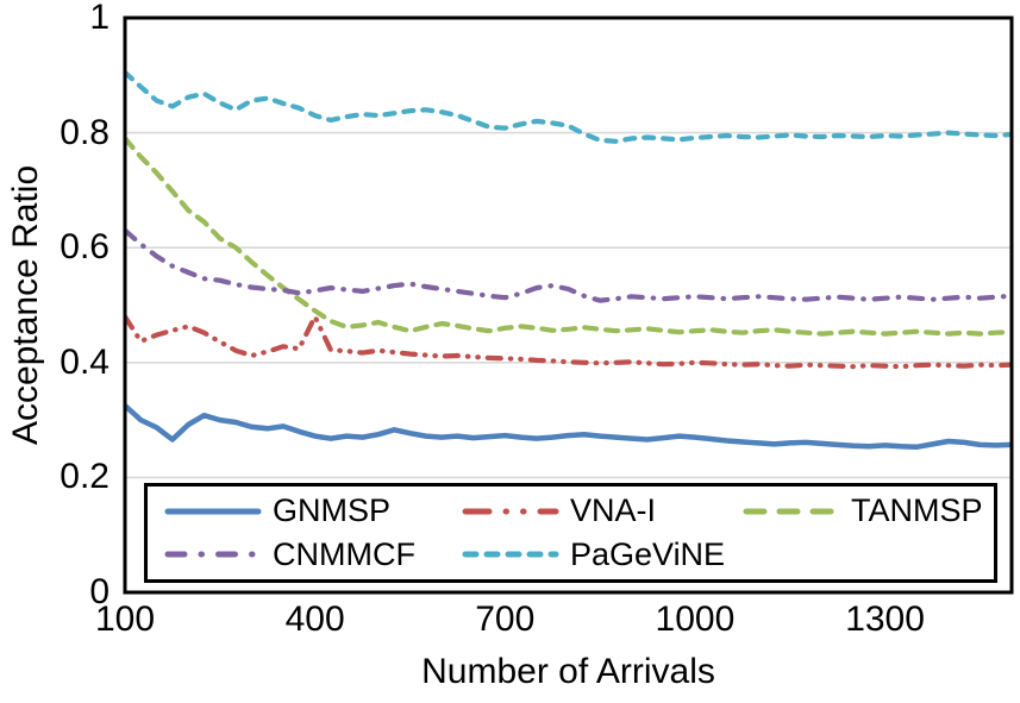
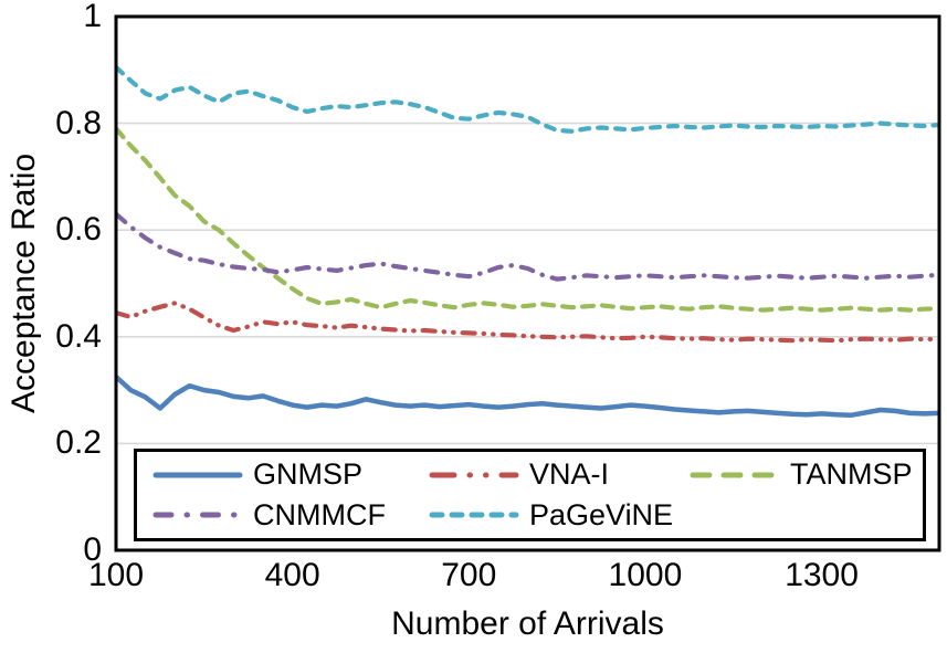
VNA-I/100: 0.48 -> 0.45
VNA-I/400: 0.48 -> 0.43
